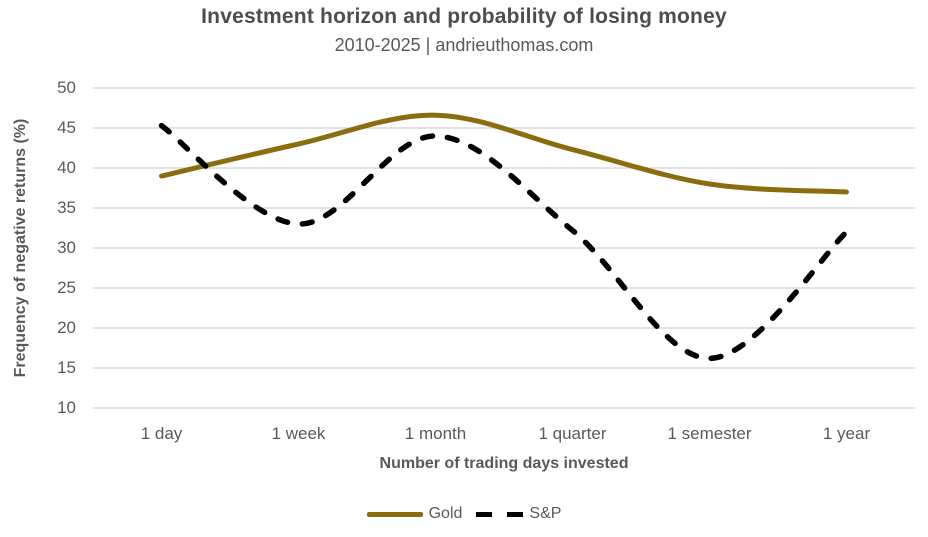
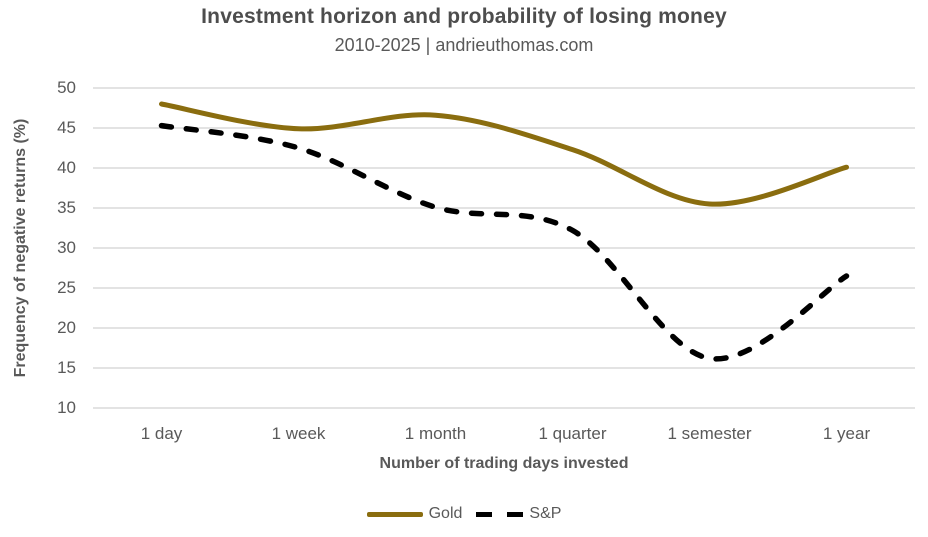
Gold/1 day: 39 -> 48
Gold/1 week: 43 -> 45
S&P/1 week: 33 -> 42
S&P/1 month: 44 -> 35
Gold/1 semester: 38 -> 36
Gold/1 year: 37 -> 40
S&P/1 year: 32 -> 26
